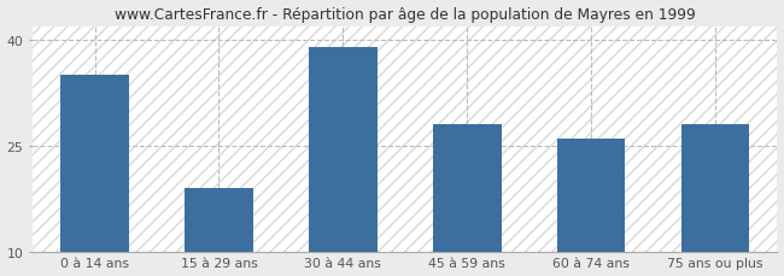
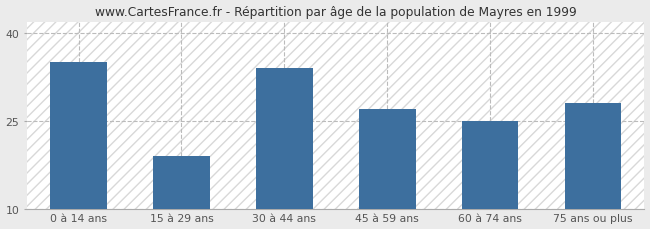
30 à 44 ans: 39 -> 34
45 à 59 ans: 28 -> 27
60 à 74 ans: 26 -> 25
